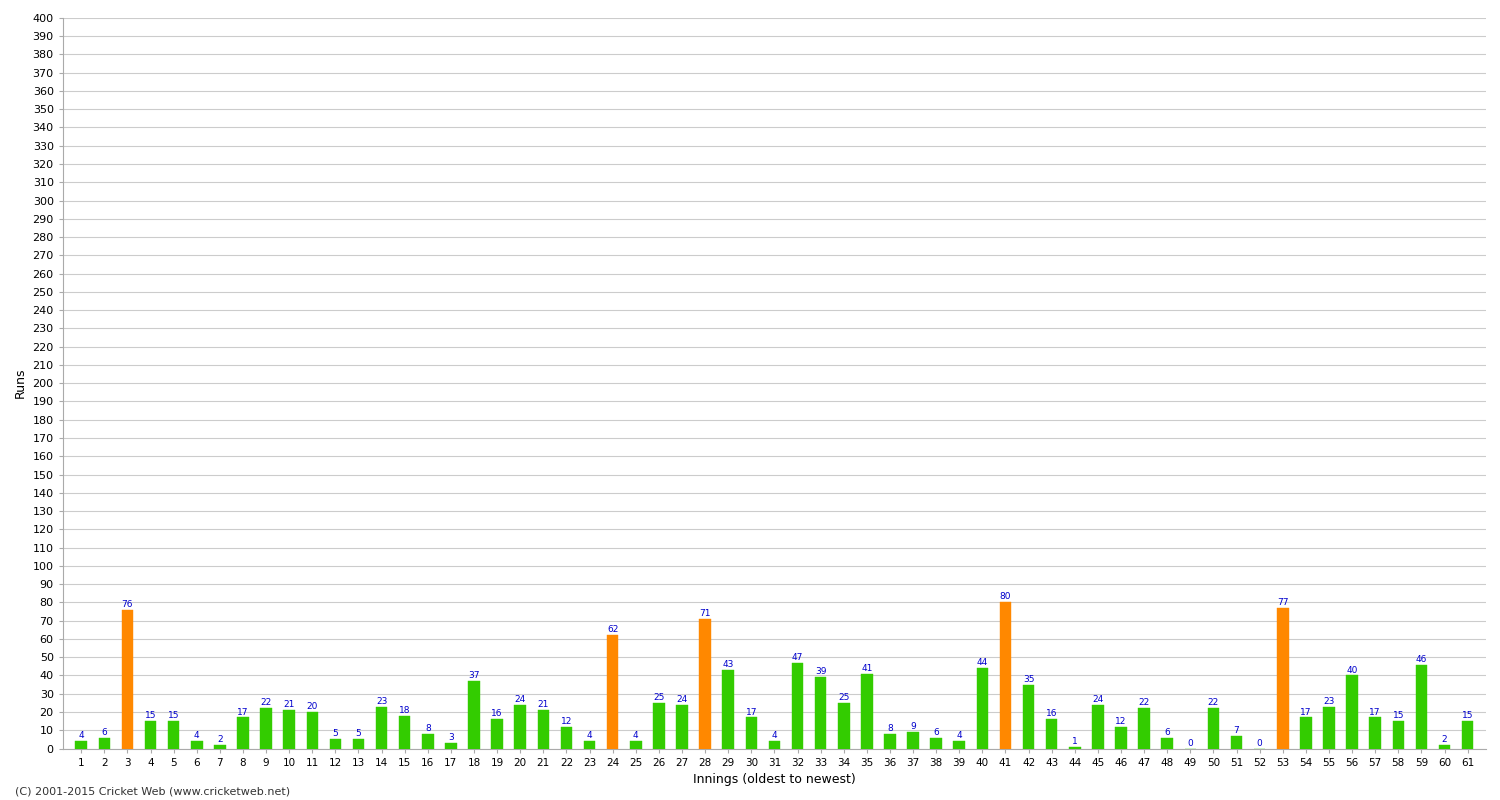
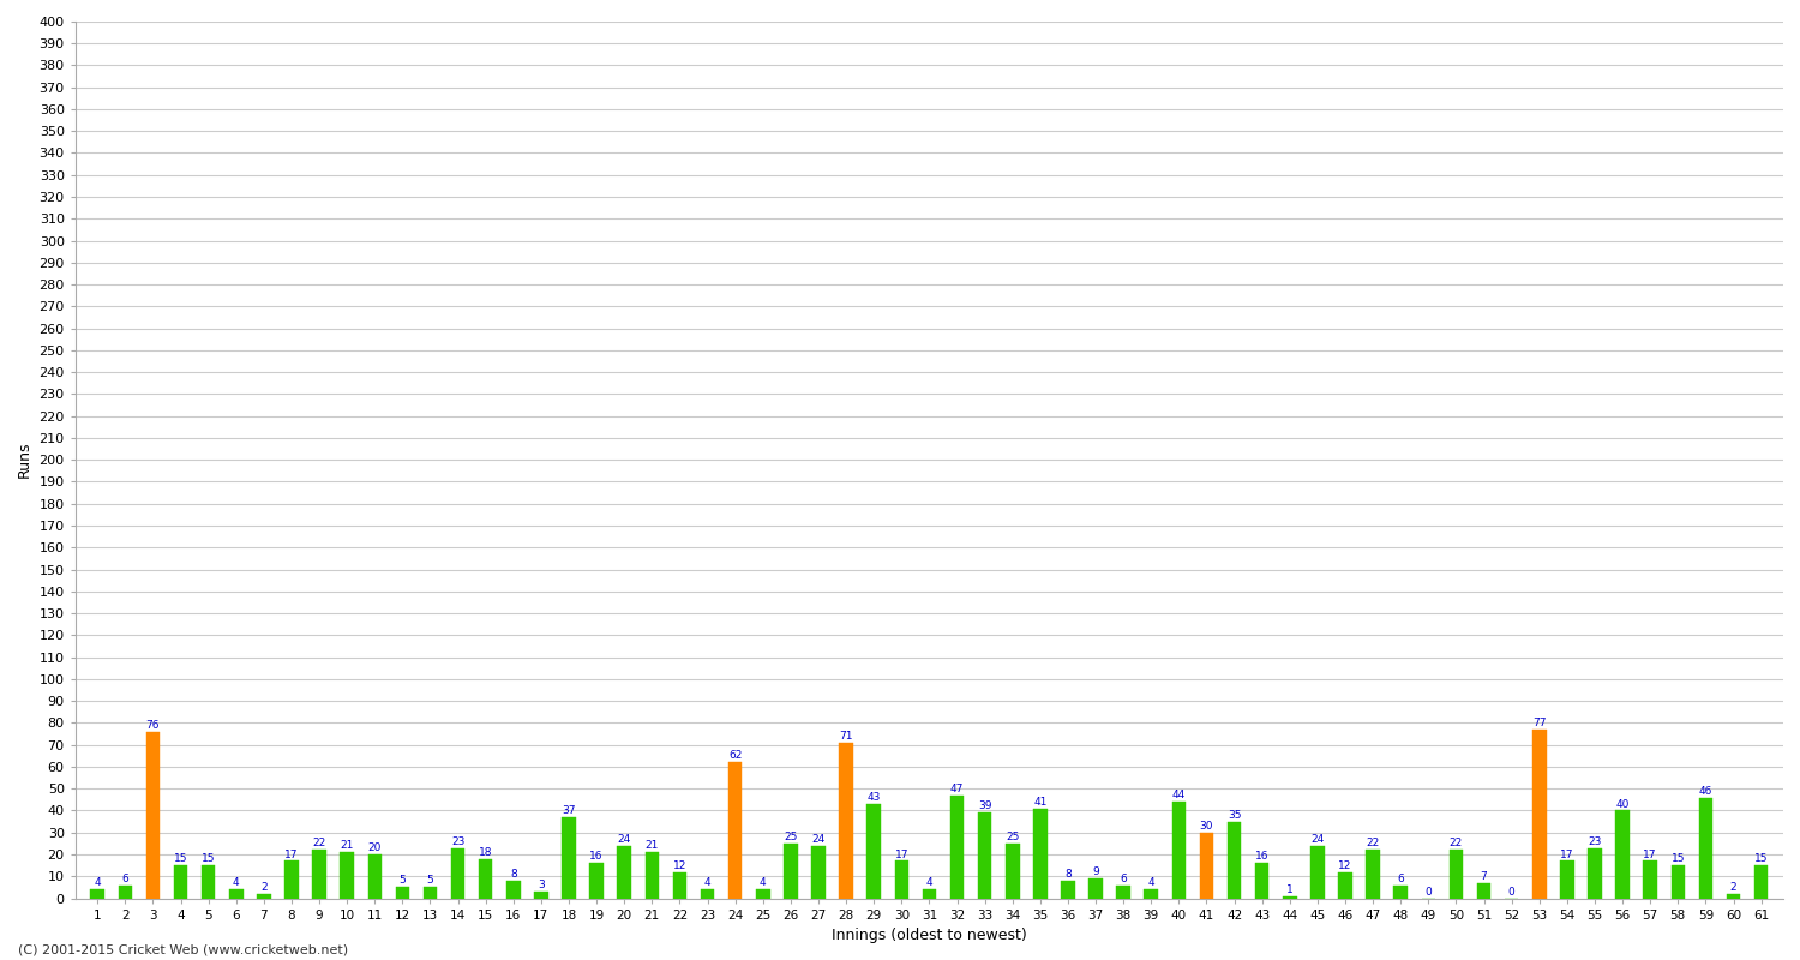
41: 80 -> 30
